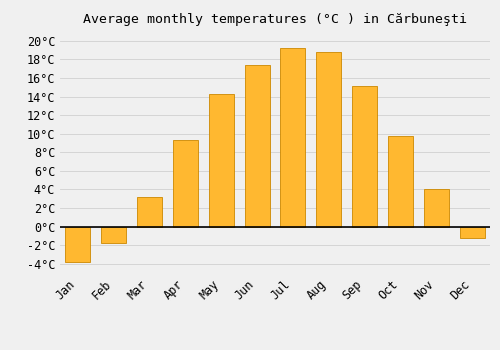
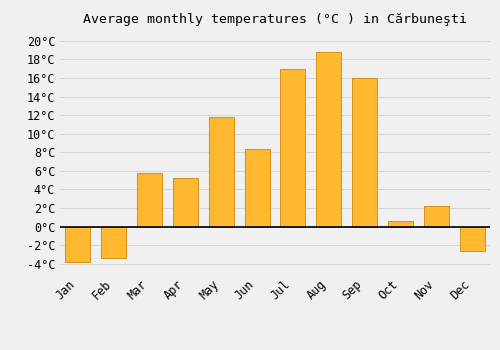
Feb: -1.8°C -> -3.4°C
Mar: 3.2°C -> 5.8°C
Apr: 9.3°C -> 5.2°C
May: 14.3°C -> 11.8°C
Jun: 17.4°C -> 8.4°C
Jul: 19.2°C -> 17.0°C
Sep: 15.1°C -> 16.0°C
Oct: 9.7°C -> 0.6°C
Nov: 4.0°C -> 2.2°C
Dec: -1.2°C -> -2.6°C
